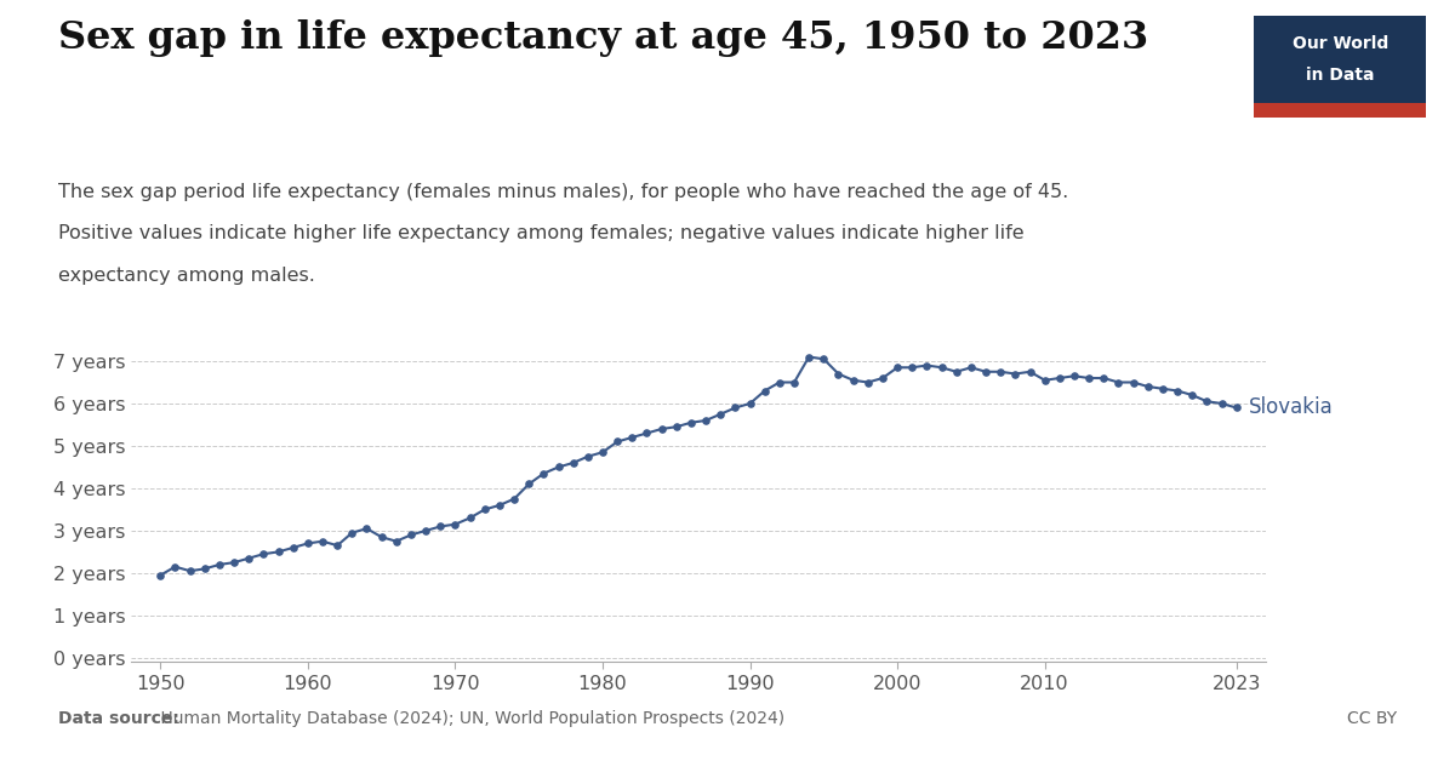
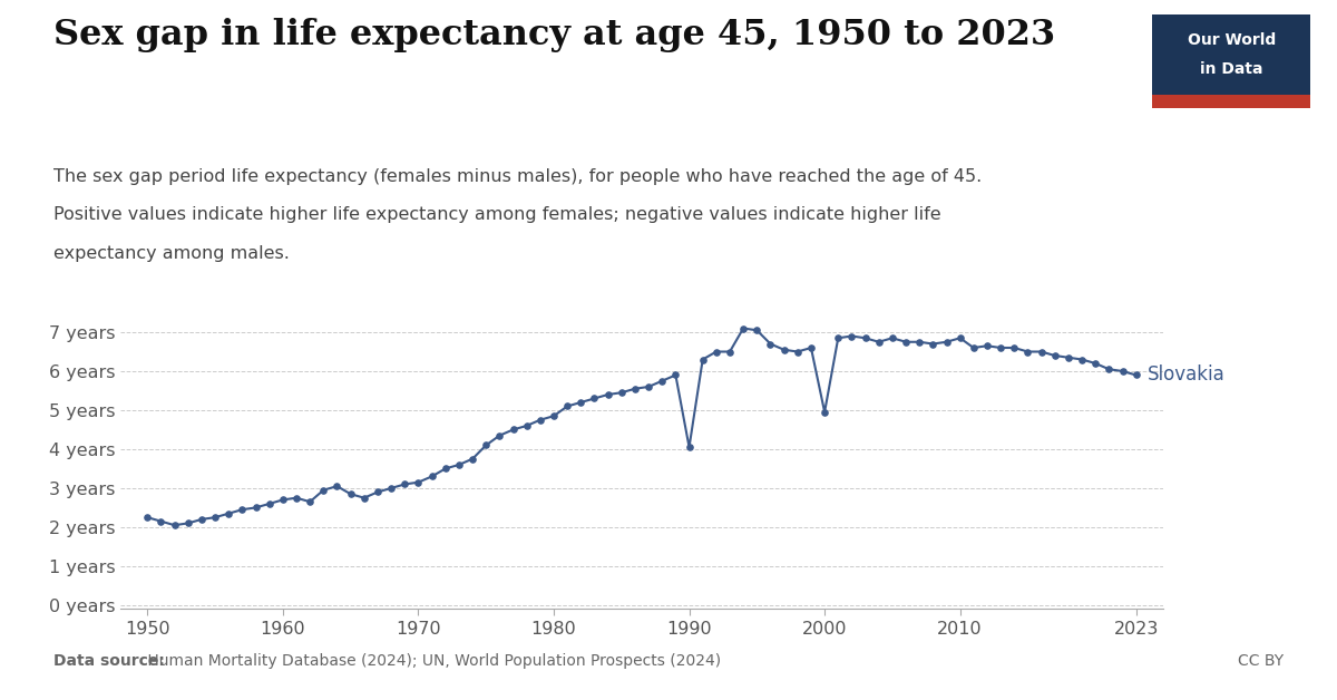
1950: 1.95 years -> 2.25 years
1990: 6.00 years -> 4.05 years
2000: 6.85 years -> 4.95 years
2010: 6.55 years -> 6.85 years
